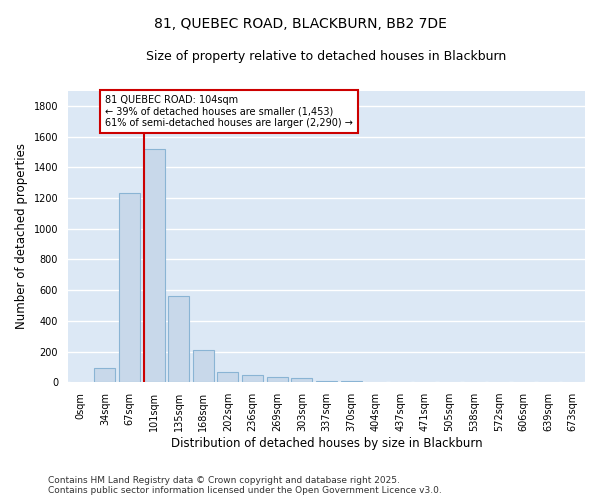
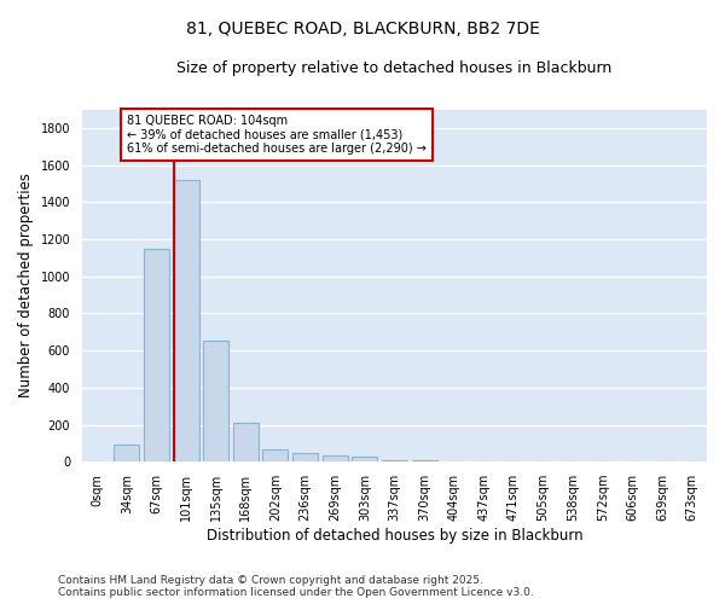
67sqm: 1230 -> 1150
135sqm: 560 -> 650
